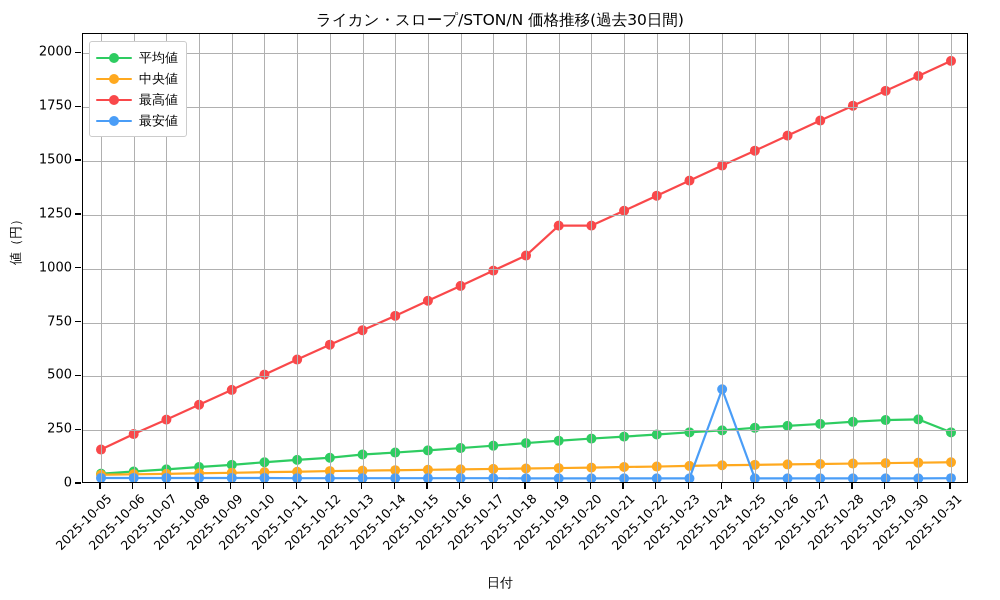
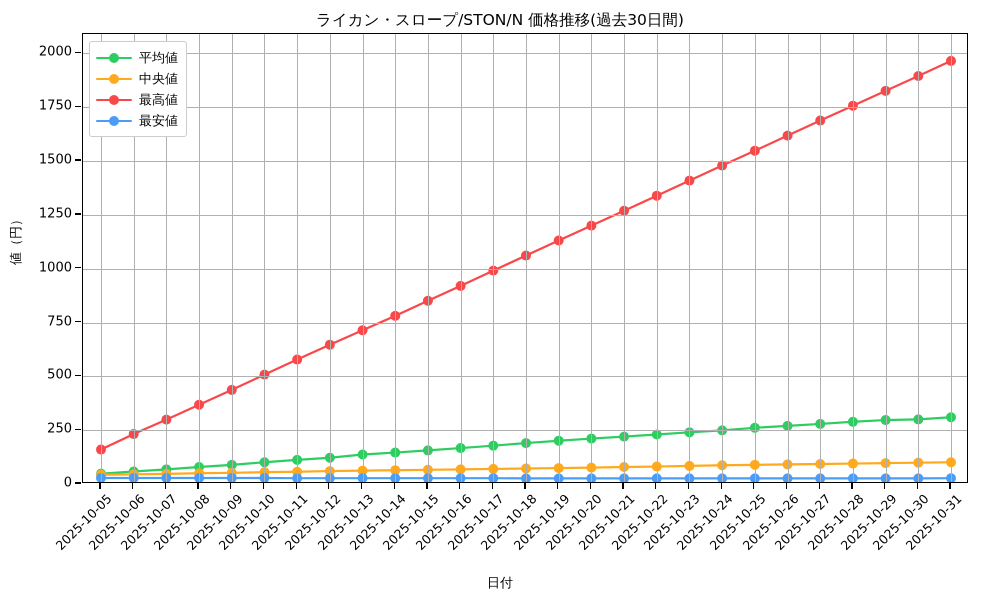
最高値/2025-10-19: 1200 -> 1130
最安値/2025-10-24: 440 -> 30
平均値/2025-10-31: 240 -> 310
